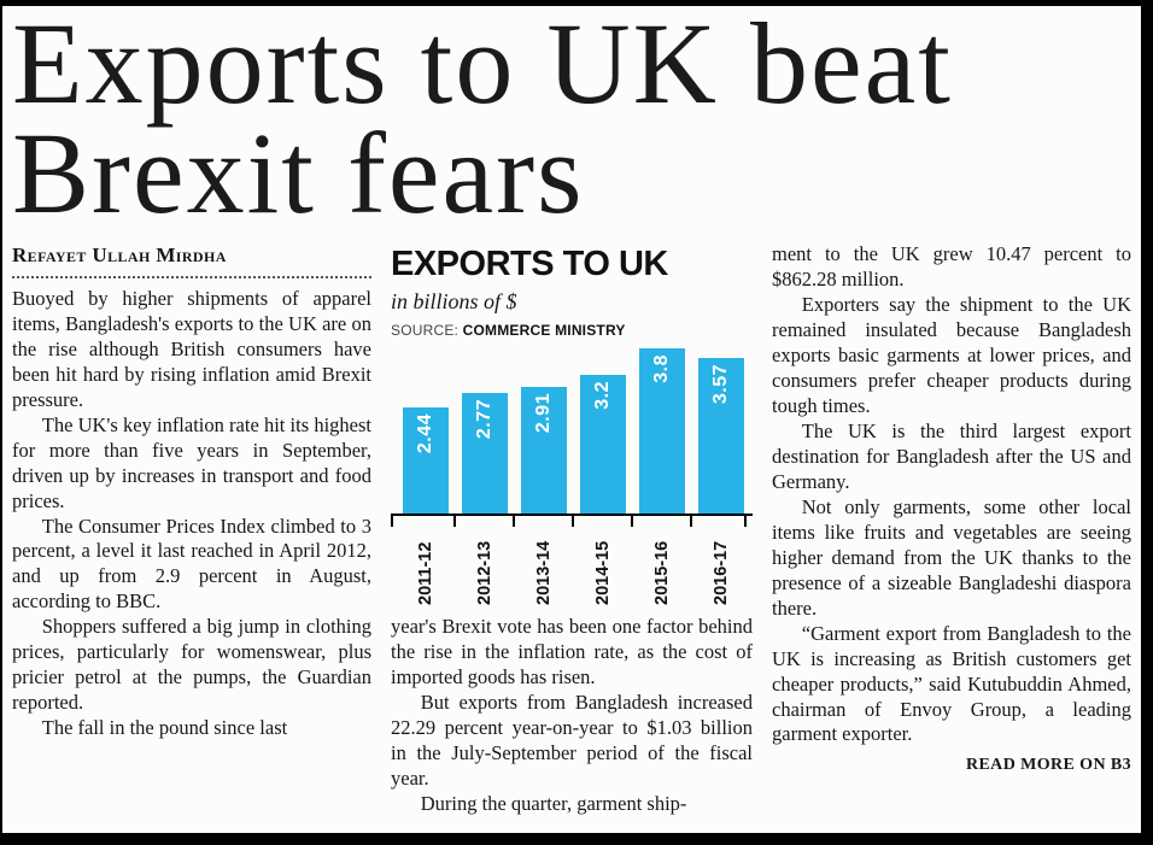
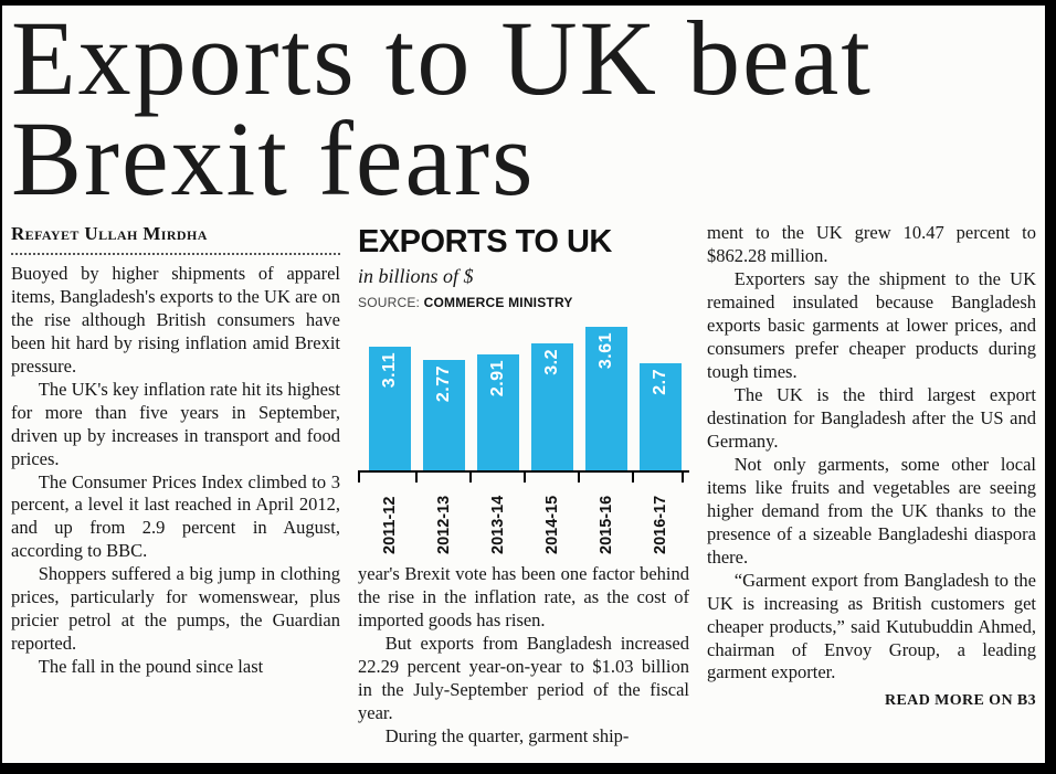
2011-12: 2.44 -> 3.11
2015-16: 3.8 -> 3.61
2016-17: 3.57 -> 2.7
